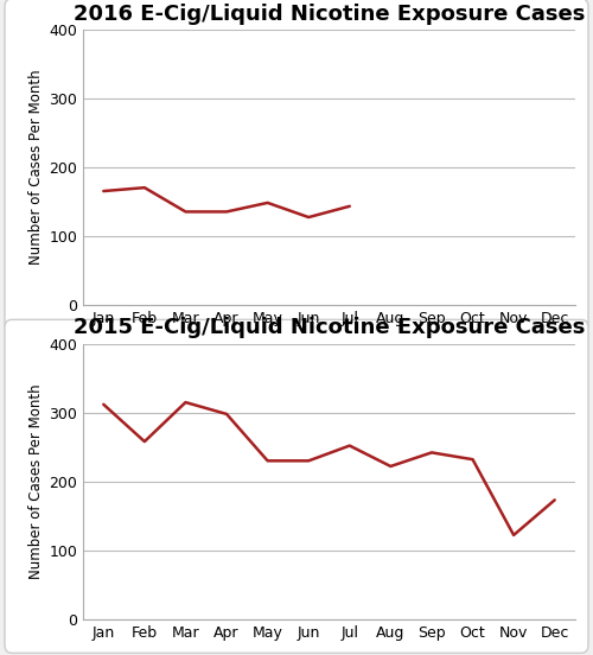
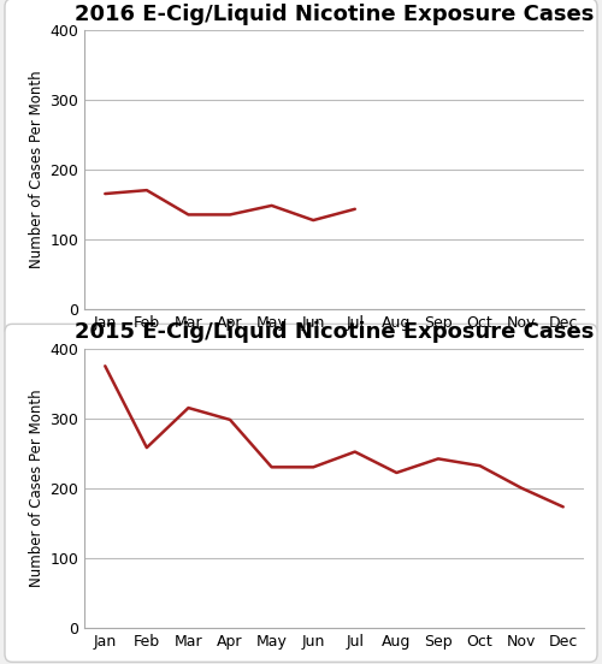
2015 E-Cig/Liquid Nicotine Exposure Cases/Jan: 312 -> 375
2015 E-Cig/Liquid Nicotine Exposure Cases/Nov: 122 -> 200
